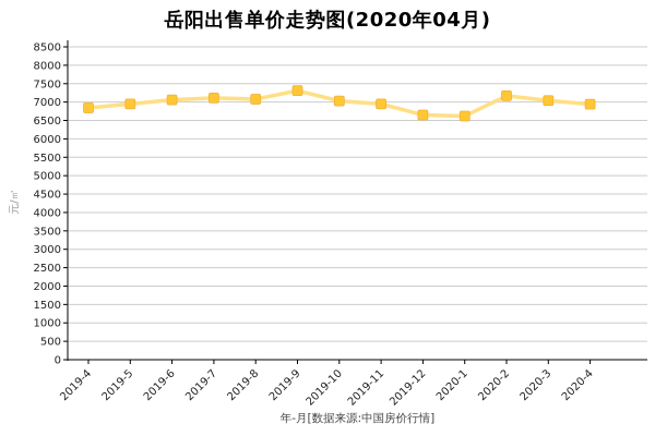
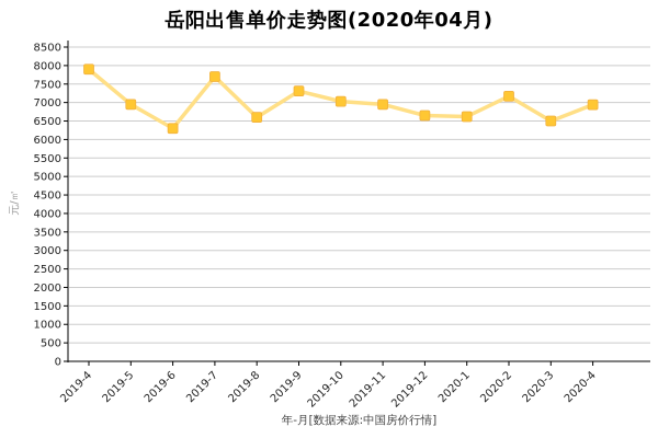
2019-4: 6800 -> 7900
2019-6: 7100 -> 6300
2019-7: 7100 -> 7700
2019-8: 7100 -> 6600
2020-3: 7000 -> 6500
